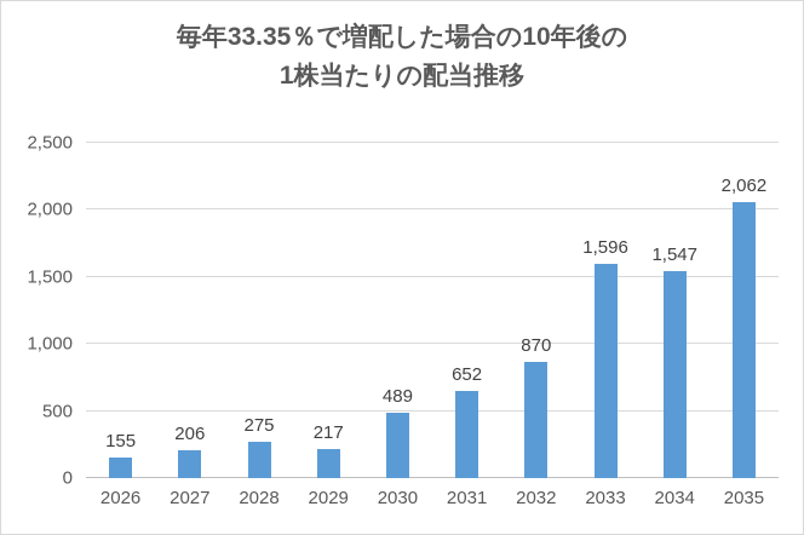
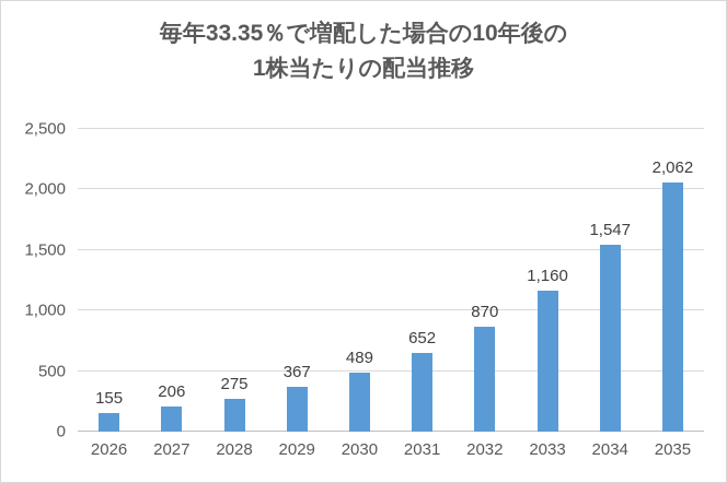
2029: 217 -> 367
2033: 1,596 -> 1,160
